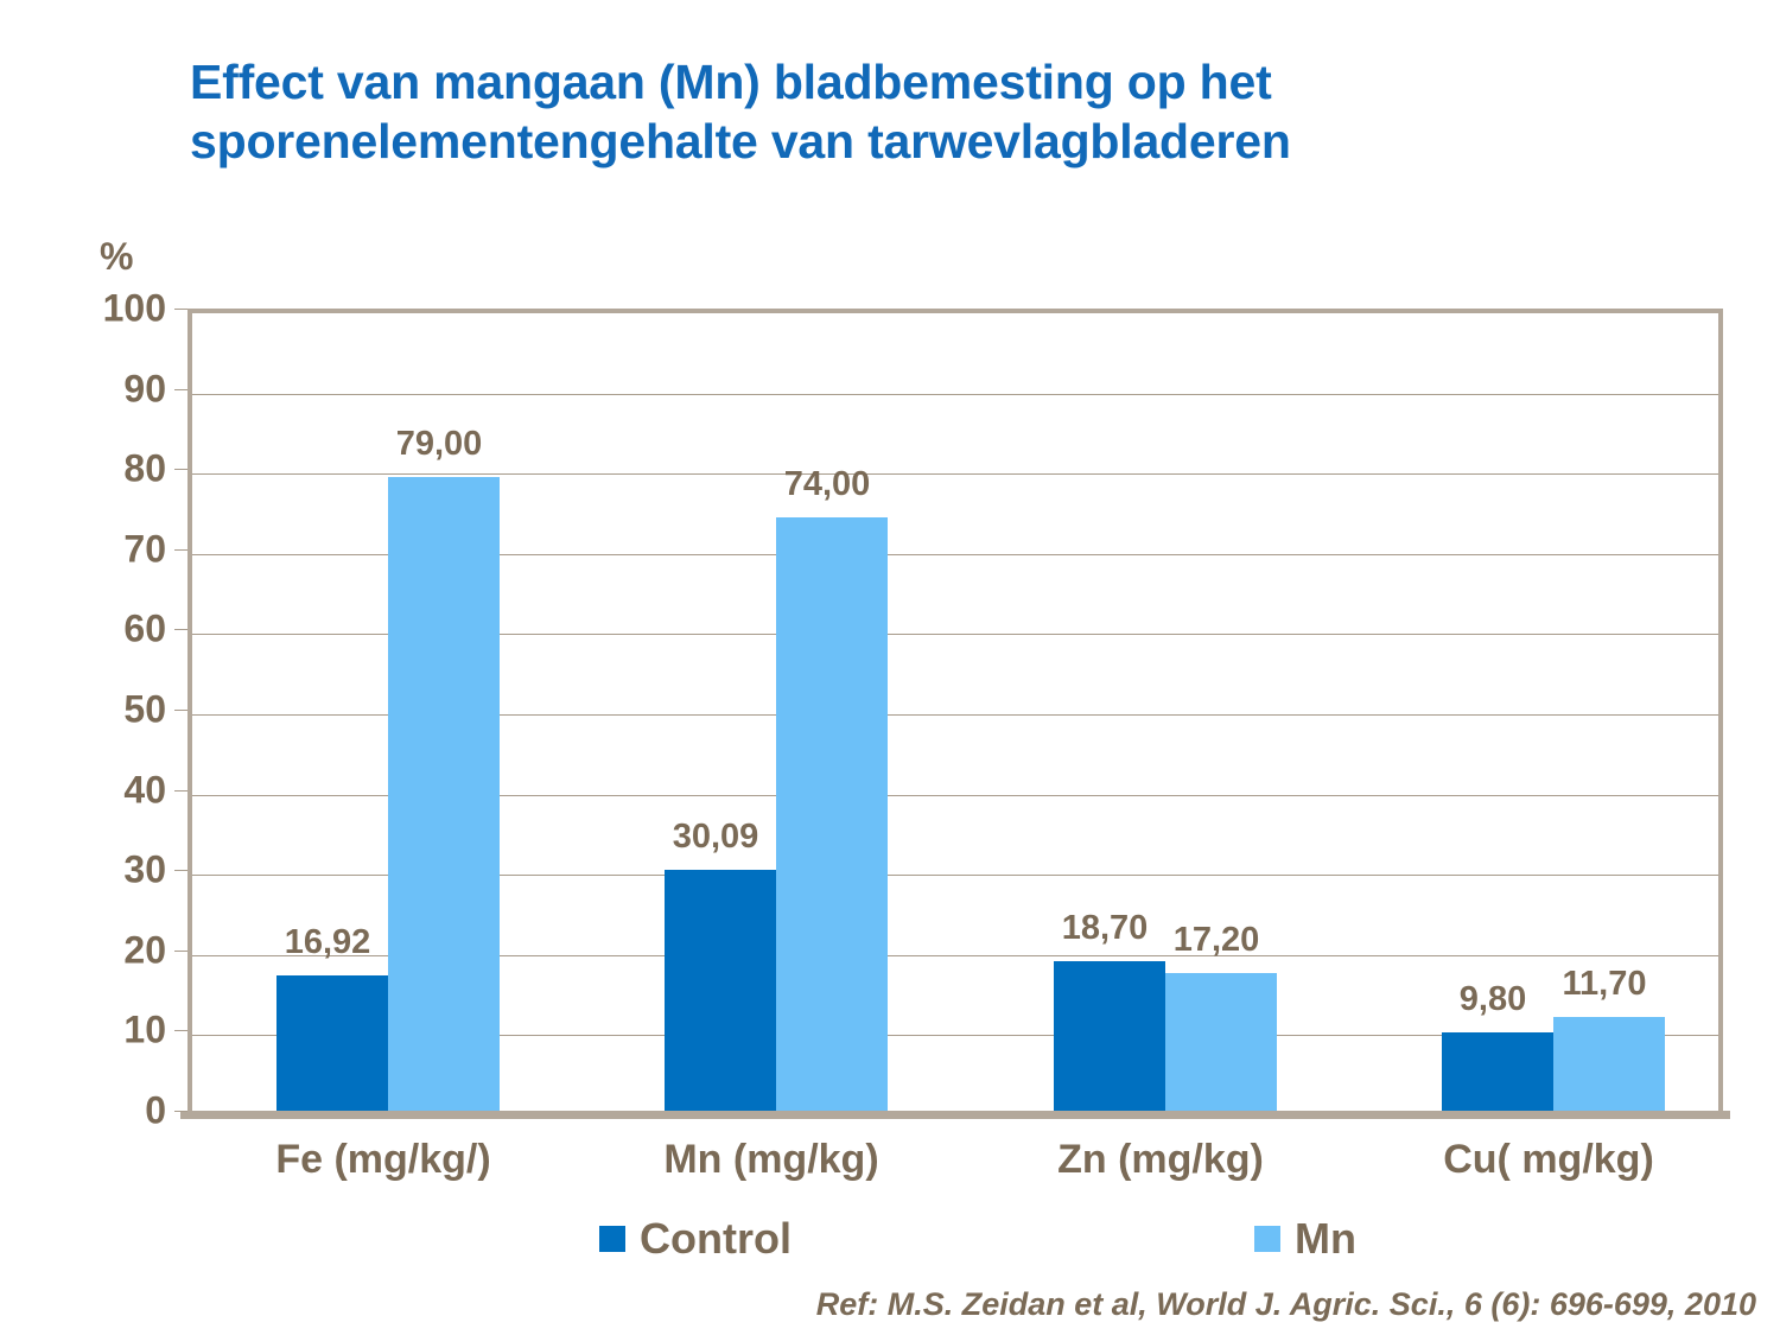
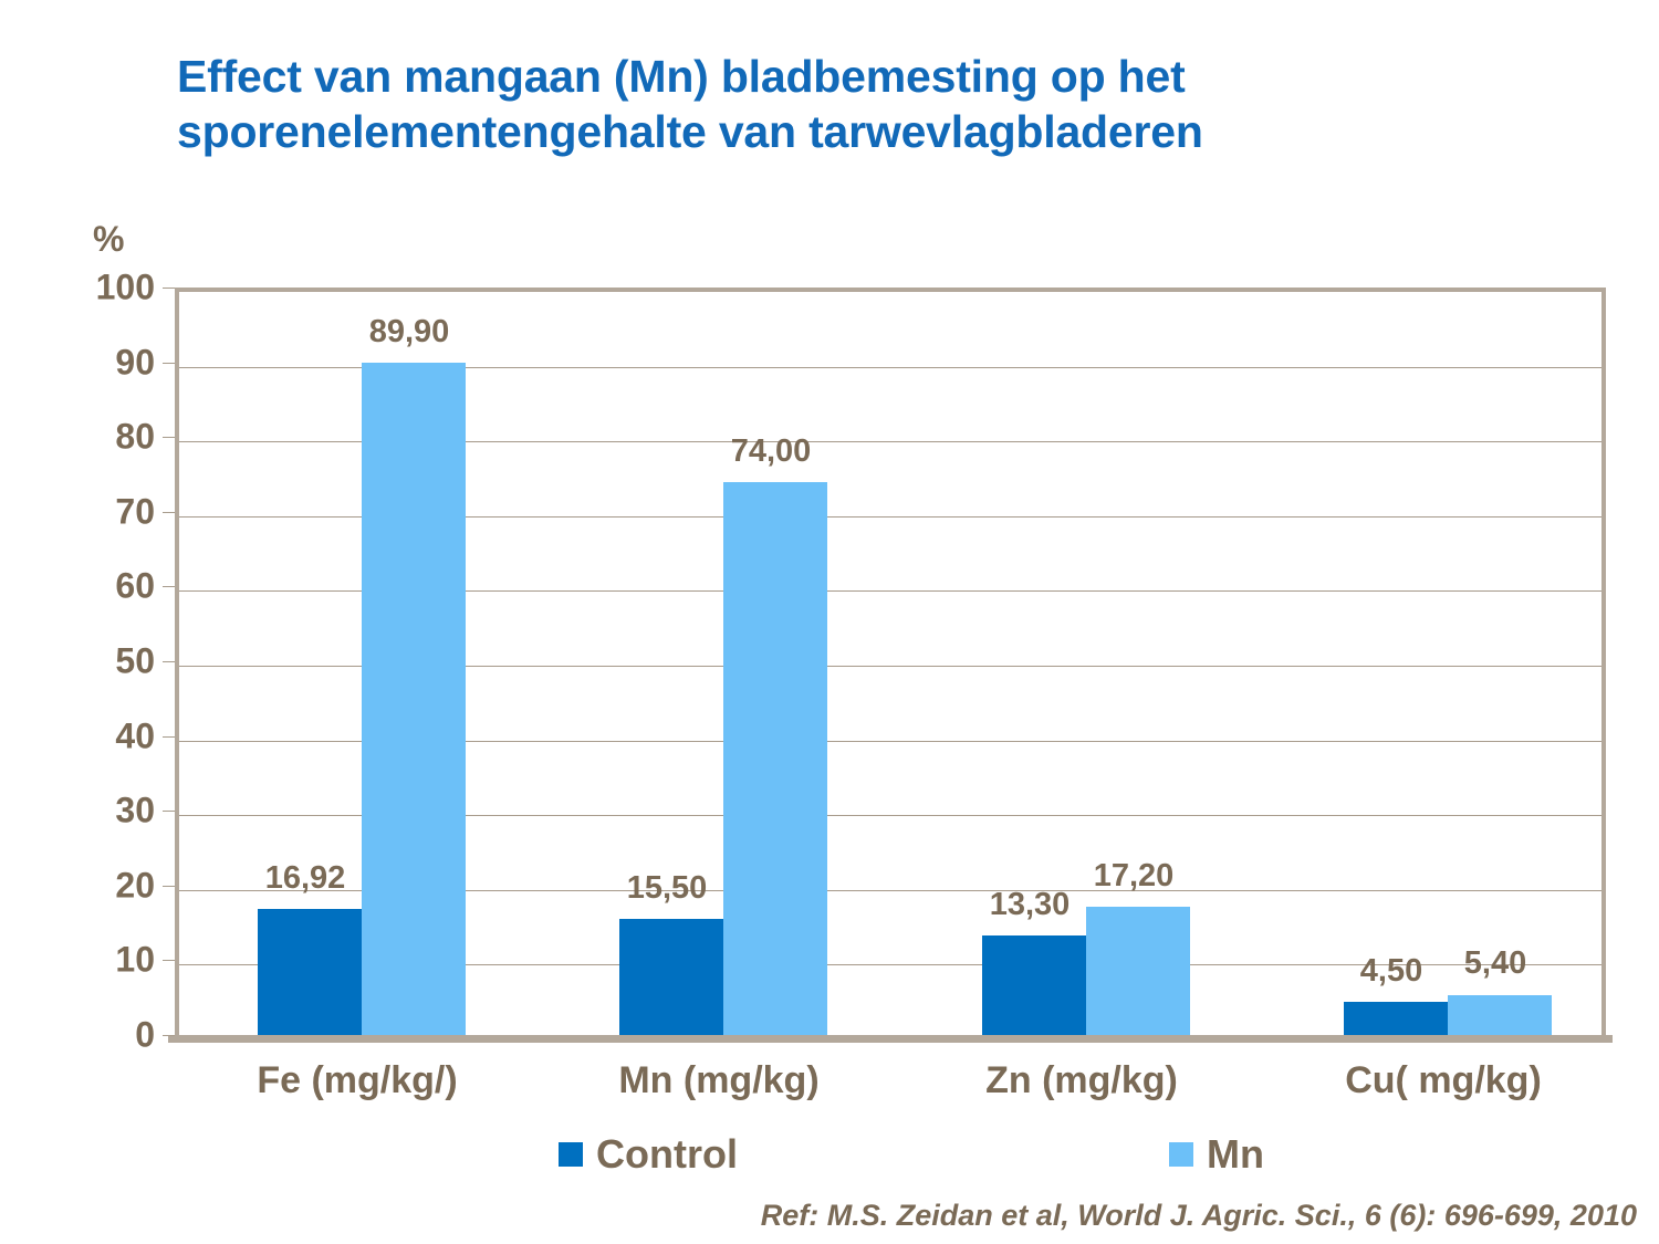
Mn/Fe (mg/kg/): 79,00 -> 89,90
Control/Mn (mg/kg): 30,09 -> 15,50
Control/Zn (mg/kg): 18,70 -> 13,30
Control/Cu( mg/kg): 9,80 -> 4,50
Mn/Cu( mg/kg): 11,70 -> 5,40
